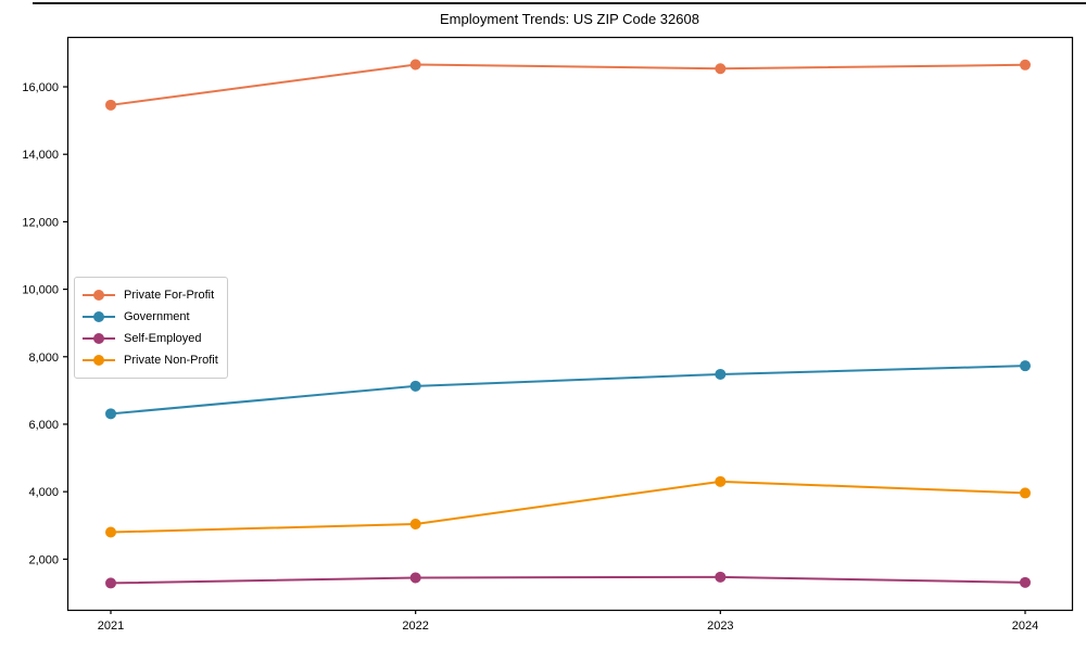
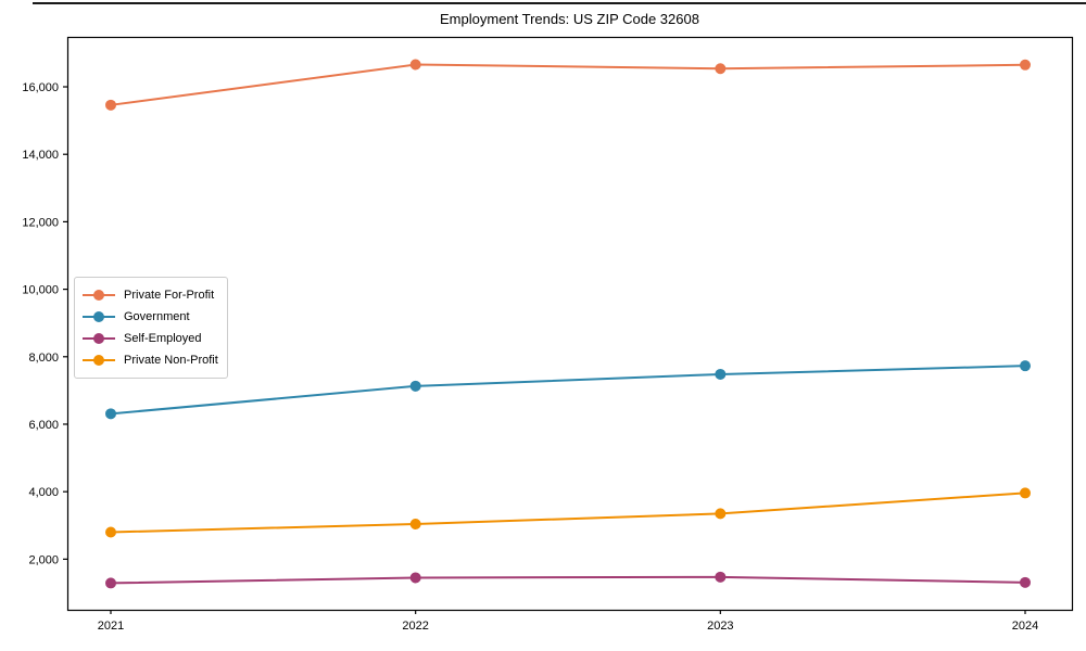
Private Non-Profit/2023: 4300 -> 3400
